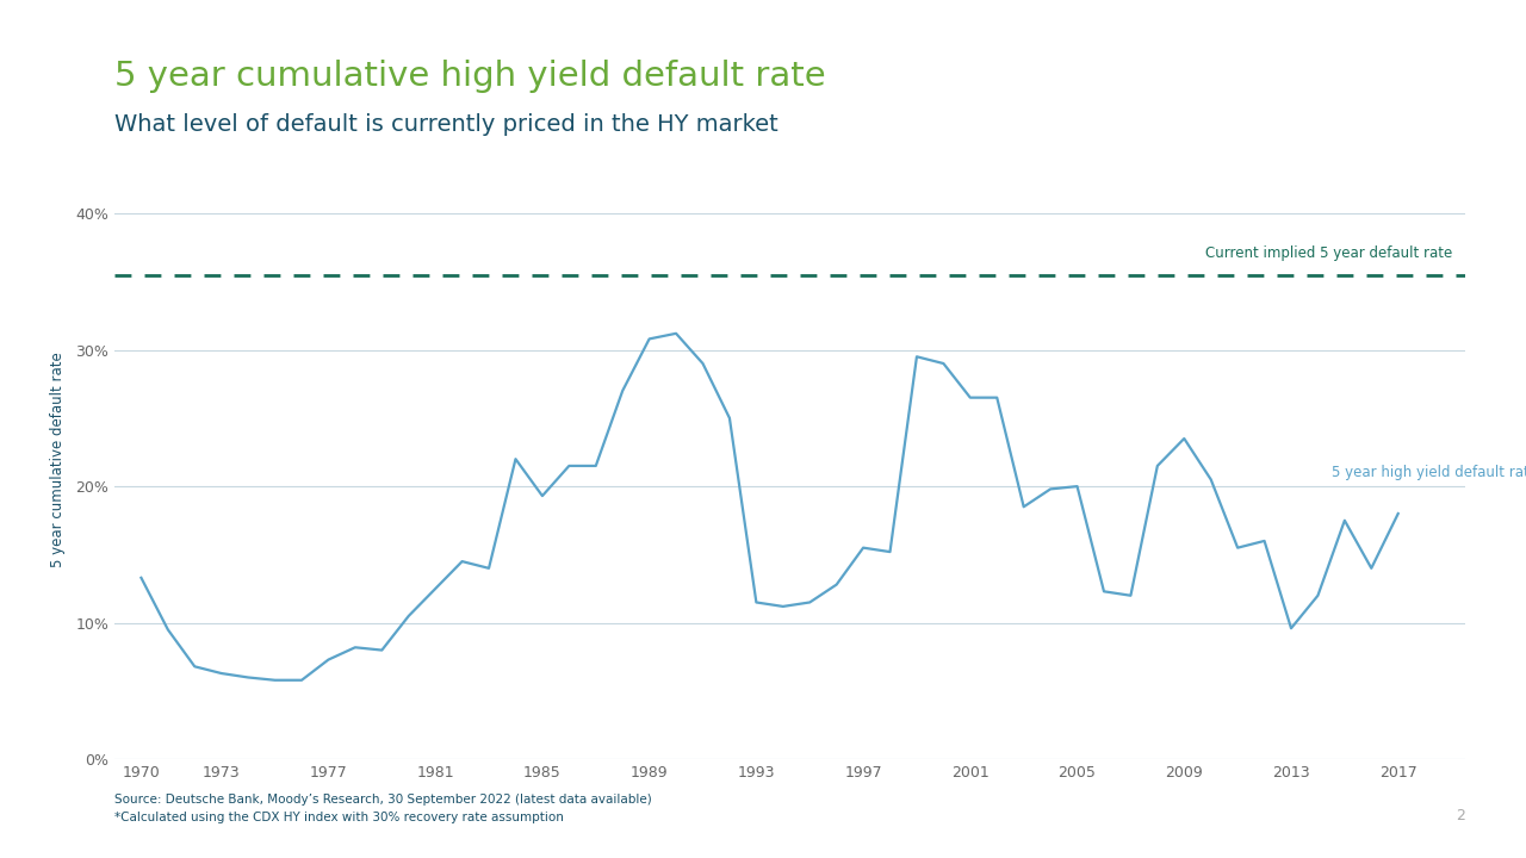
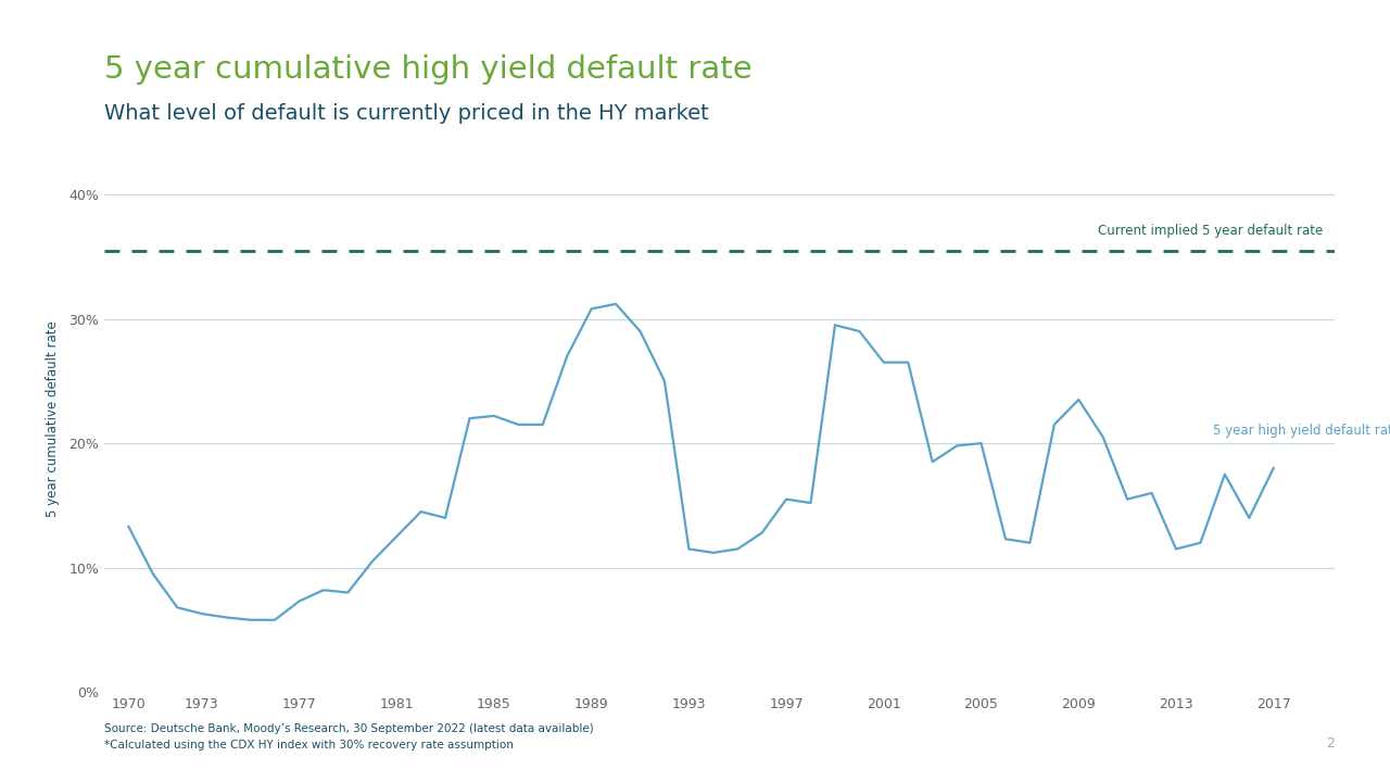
1985: 19.3% -> 22.2%
2013: 9.6% -> 11.5%
